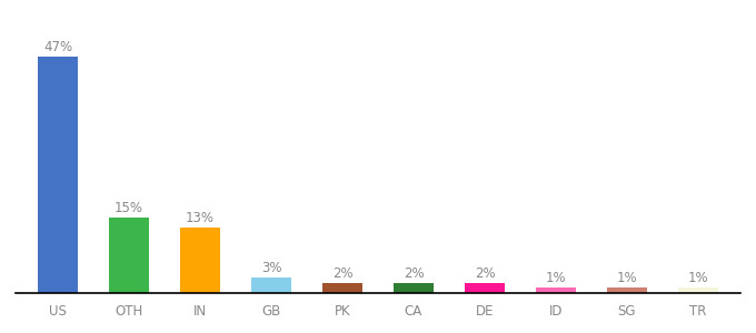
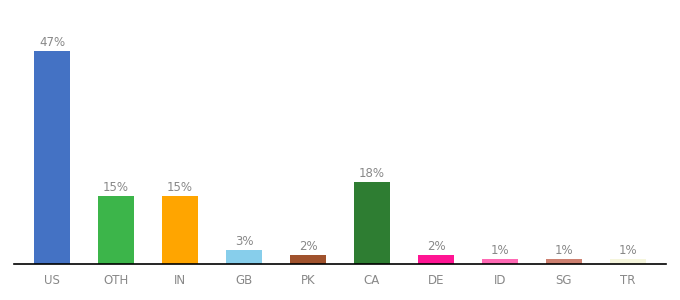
IN: 13% -> 15%
CA: 2% -> 18%
